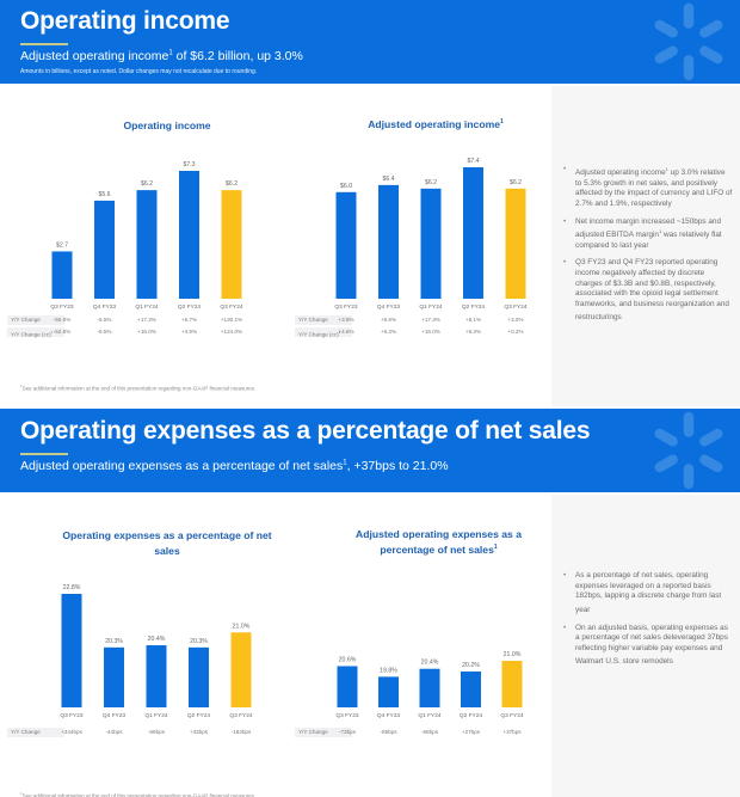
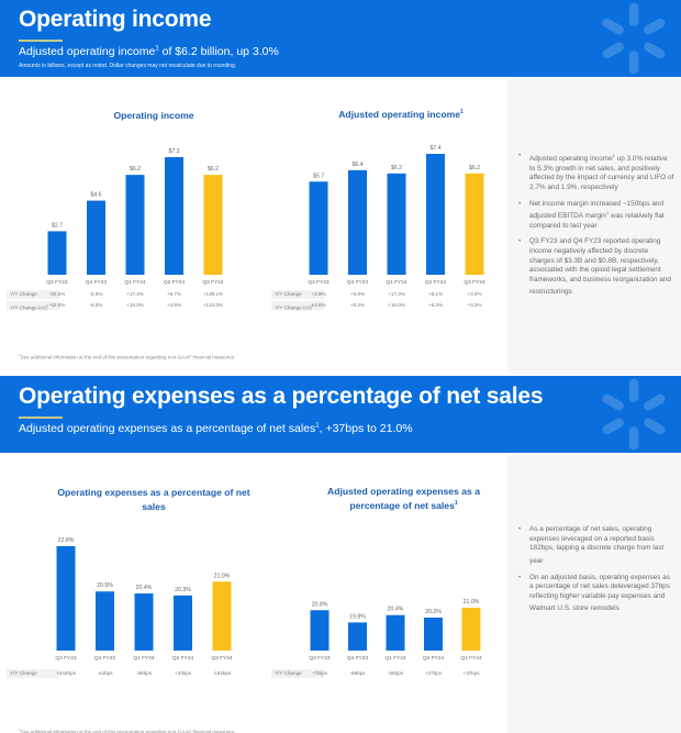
Operating income/Q4 FY23: $5.6 -> $4.6
Adjusted operating income/Q3 FY23: $6.0 -> $5.7
Operating expenses as a percentage of net sales/Q4 FY23: 20.3% -> 20.5%
Adjusted operating expenses as a percentage of net sales/Q3 FY23: 20.6% -> 20.8%
